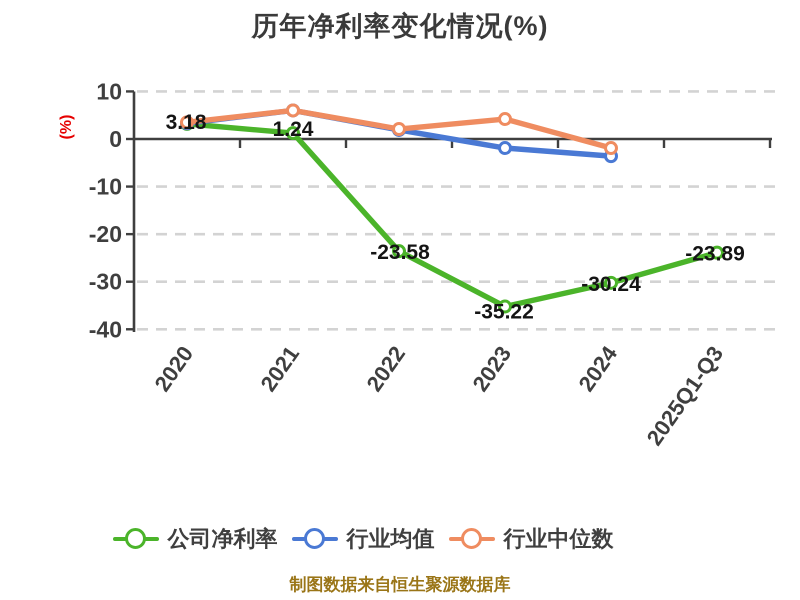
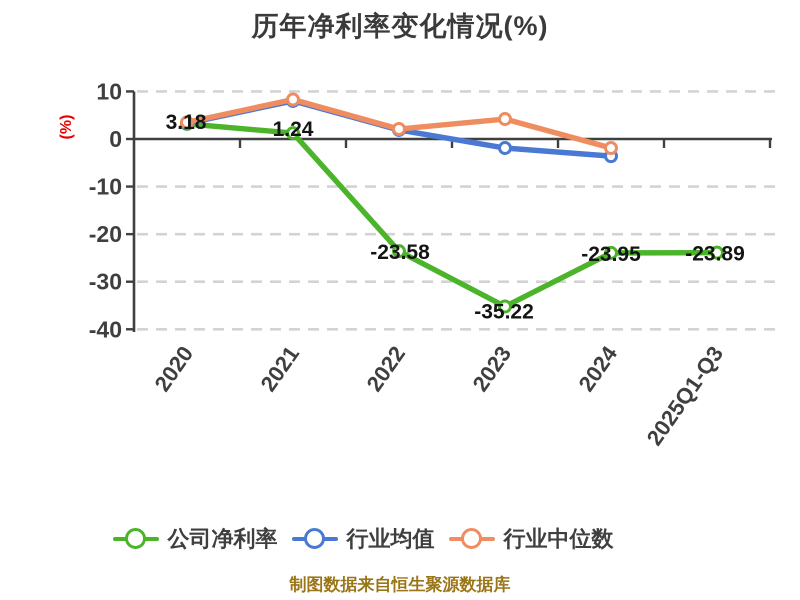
行业均值/2021: 6 -> 8
行业中位数/2021: 6 -> 8
公司净利率/2024: -30.24 -> -23.95
